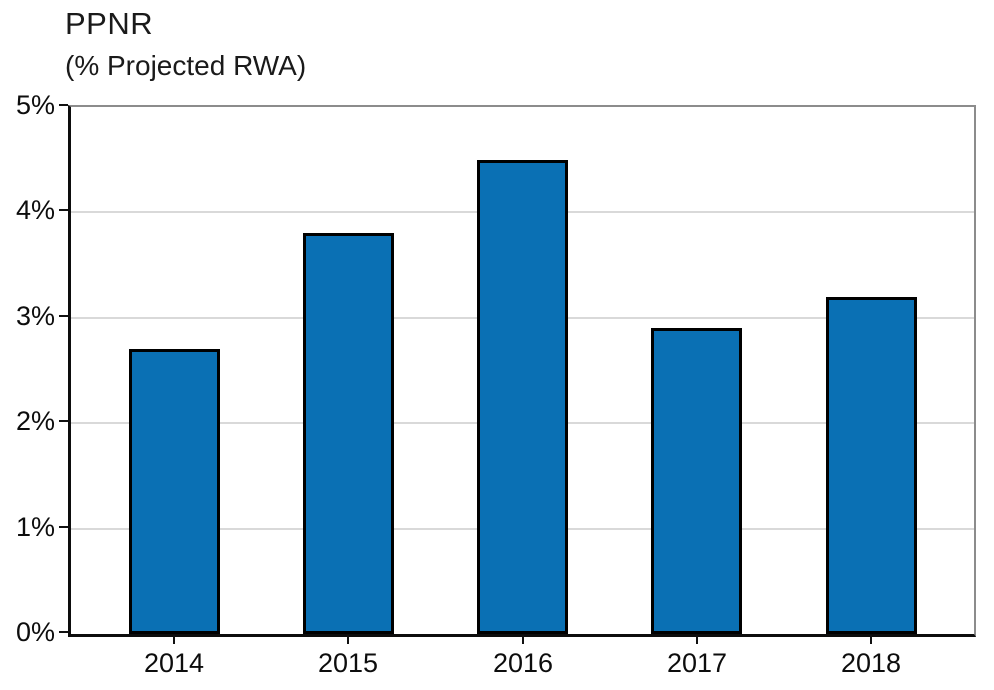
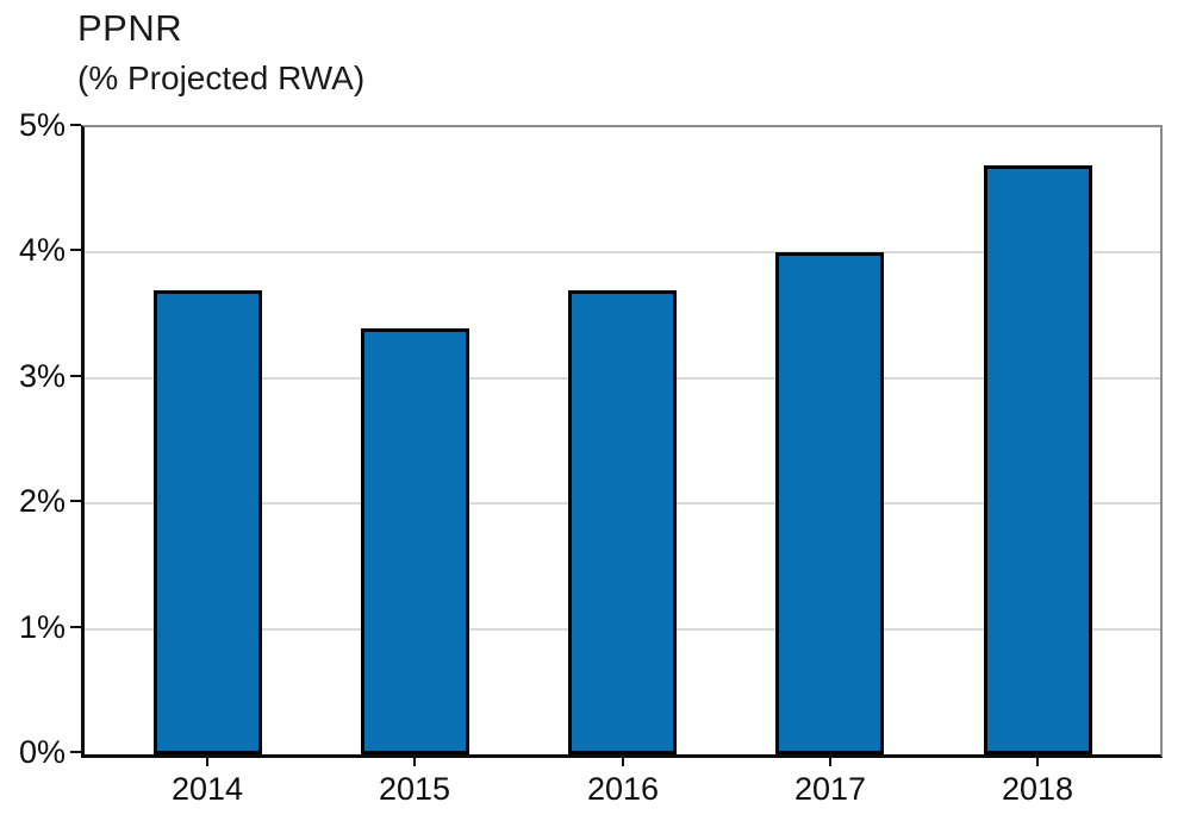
2014: 2.7% -> 3.7%
2015: 3.8% -> 3.4%
2016: 4.5% -> 3.7%
2017: 2.9% -> 4.0%
2018: 3.2% -> 4.7%
